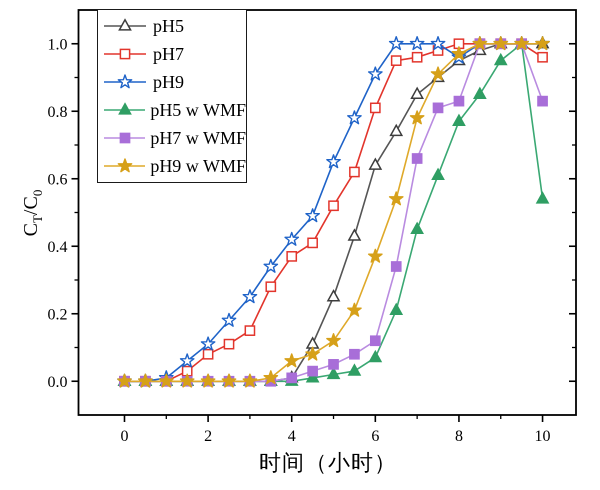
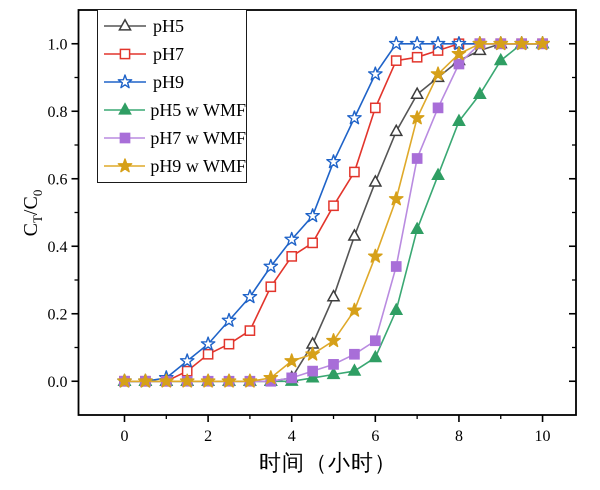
pH5/6: 0.64 -> 0.59
pH9/8: 0.96 -> 1.00
pH7 w WMF/8: 0.83 -> 0.94
pH7/10: 0.96 -> 1.00
pH5 w WMF/10: 0.54 -> 1.00
pH7 w WMF/10: 0.83 -> 1.00
